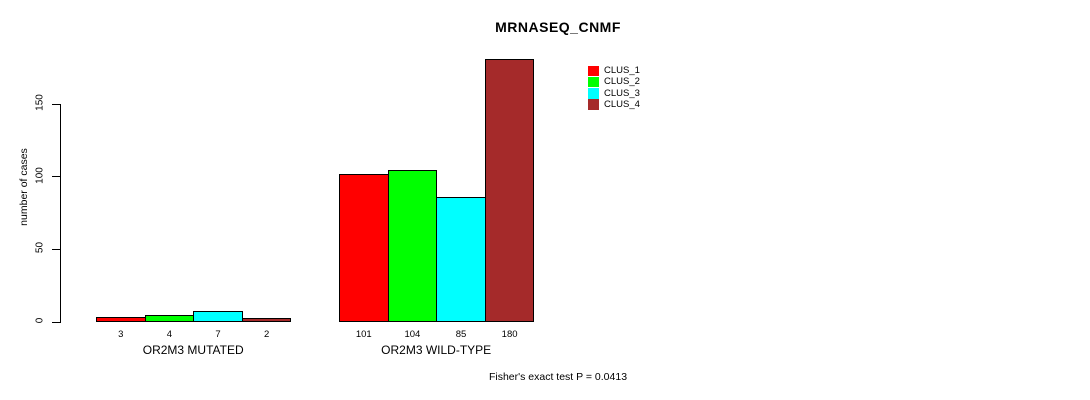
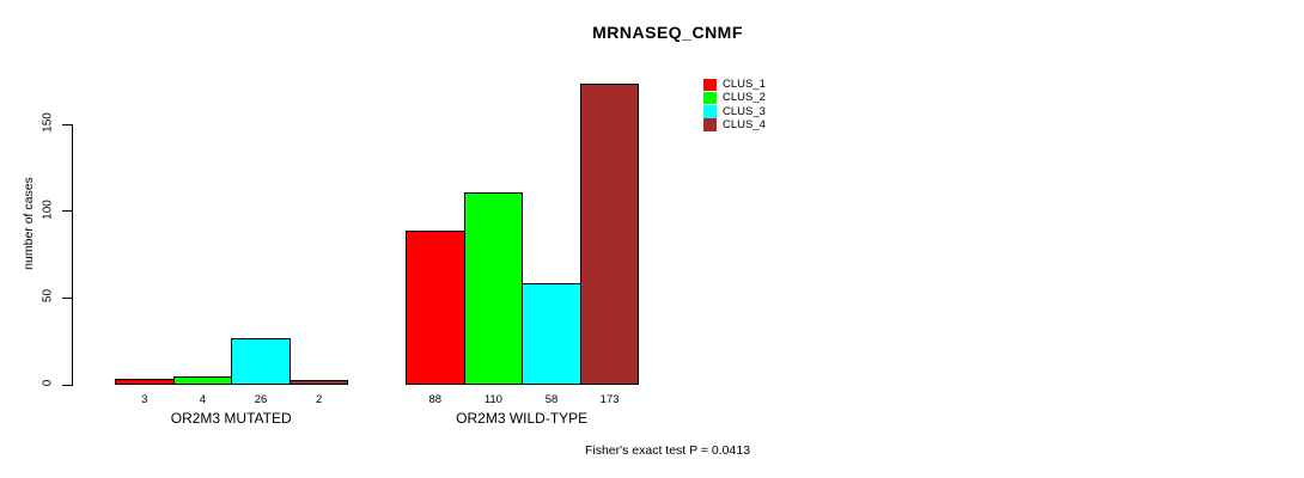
CLUS_3/OR2M3 MUTATED: 7 -> 26
CLUS_1/OR2M3 WILD-TYPE: 101 -> 88
CLUS_2/OR2M3 WILD-TYPE: 104 -> 110
CLUS_3/OR2M3 WILD-TYPE: 85 -> 58
CLUS_4/OR2M3 WILD-TYPE: 180 -> 173
